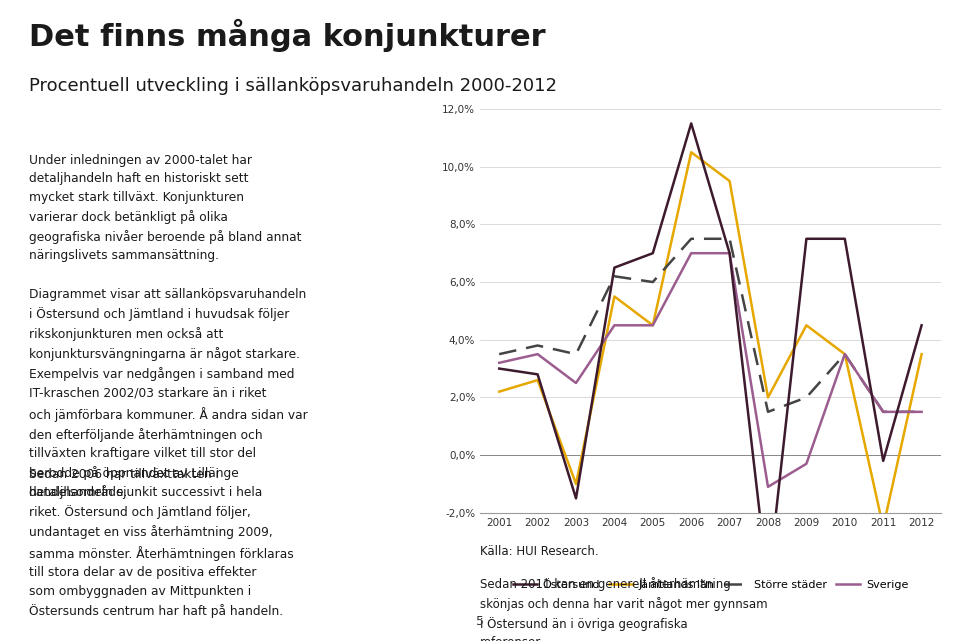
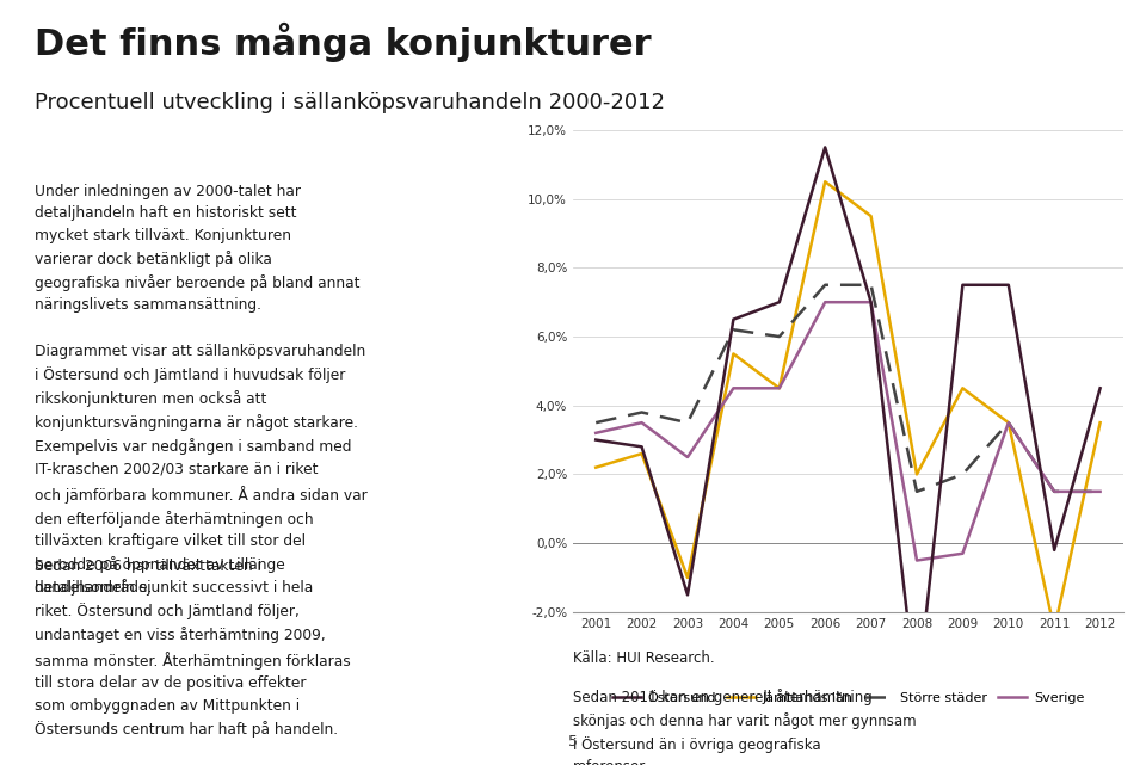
Sverige/2008: -1,1% -> -0,5%
